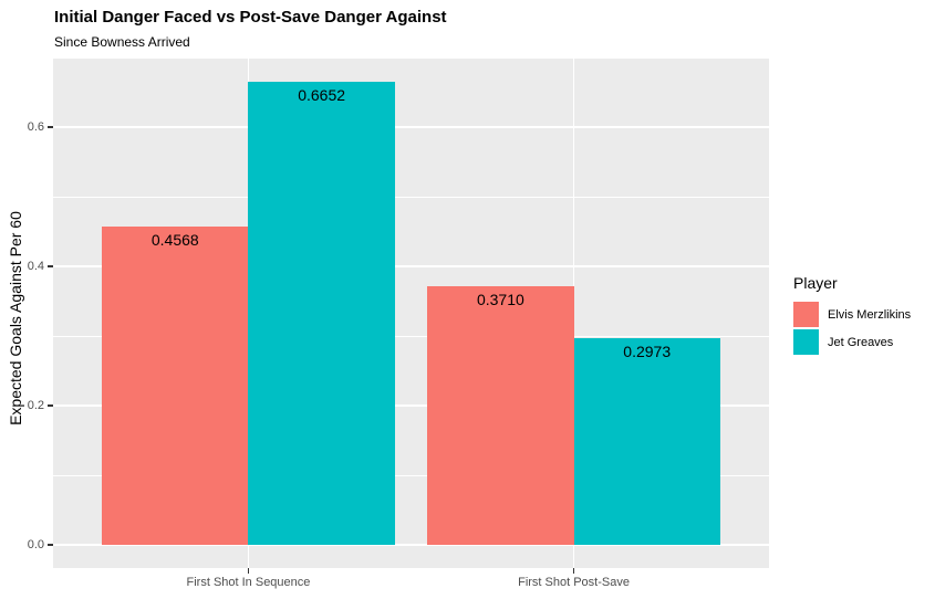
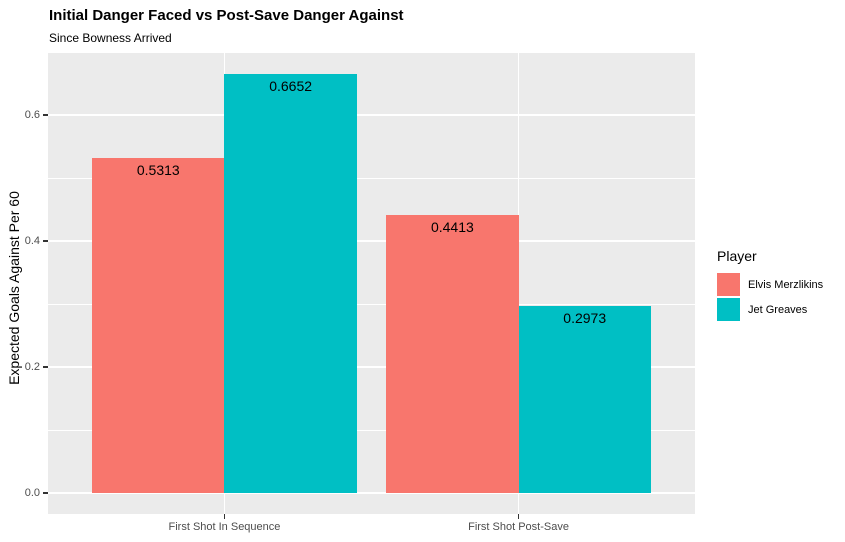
Elvis Merzlikins/First Shot In Sequence: 0.4568 -> 0.5313
Elvis Merzlikins/First Shot Post-Save: 0.3710 -> 0.4413
